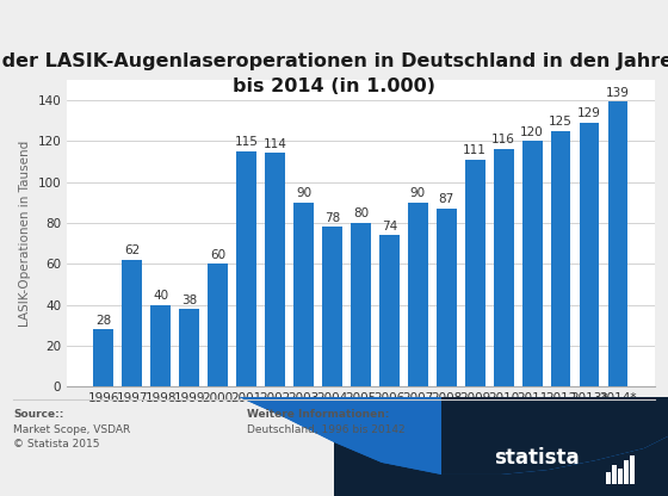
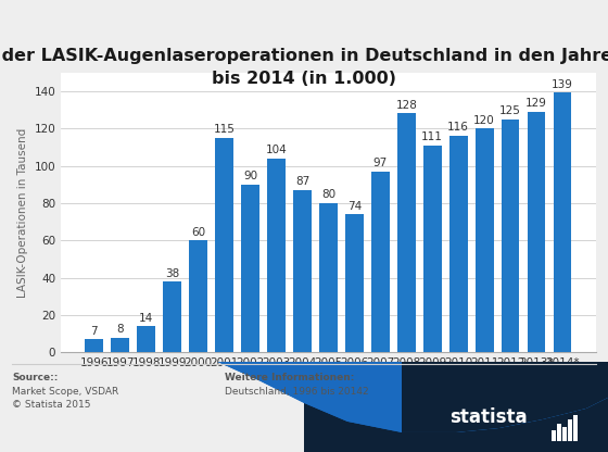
1996: 28 -> 7
1997: 62 -> 8
1998: 40 -> 14
2002: 114 -> 90
2003: 90 -> 104
2004: 78 -> 87
2007: 90 -> 97
2008: 87 -> 128
